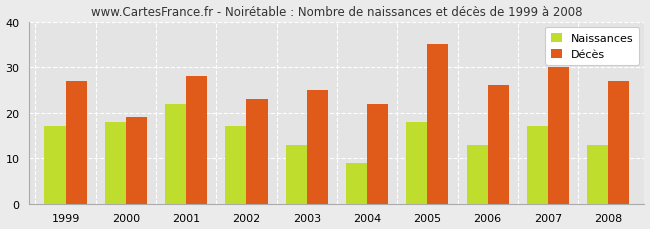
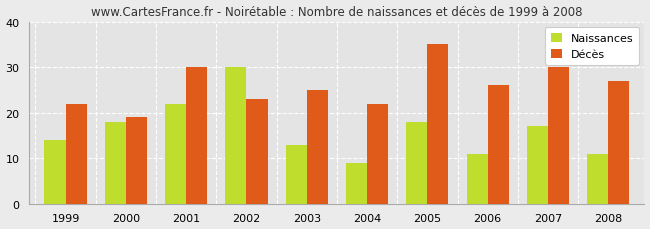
Naissances/1999: 17 -> 14
Décès/1999: 27 -> 22
Décès/2001: 28 -> 30
Naissances/2002: 17 -> 30
Naissances/2006: 13 -> 11
Naissances/2008: 13 -> 11
